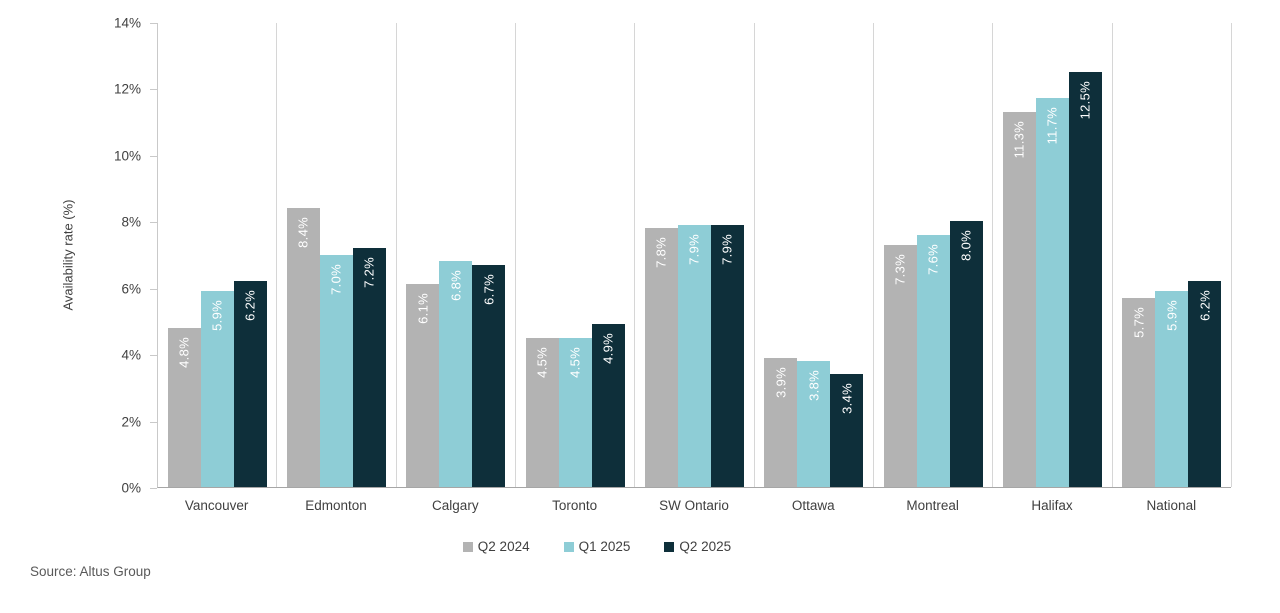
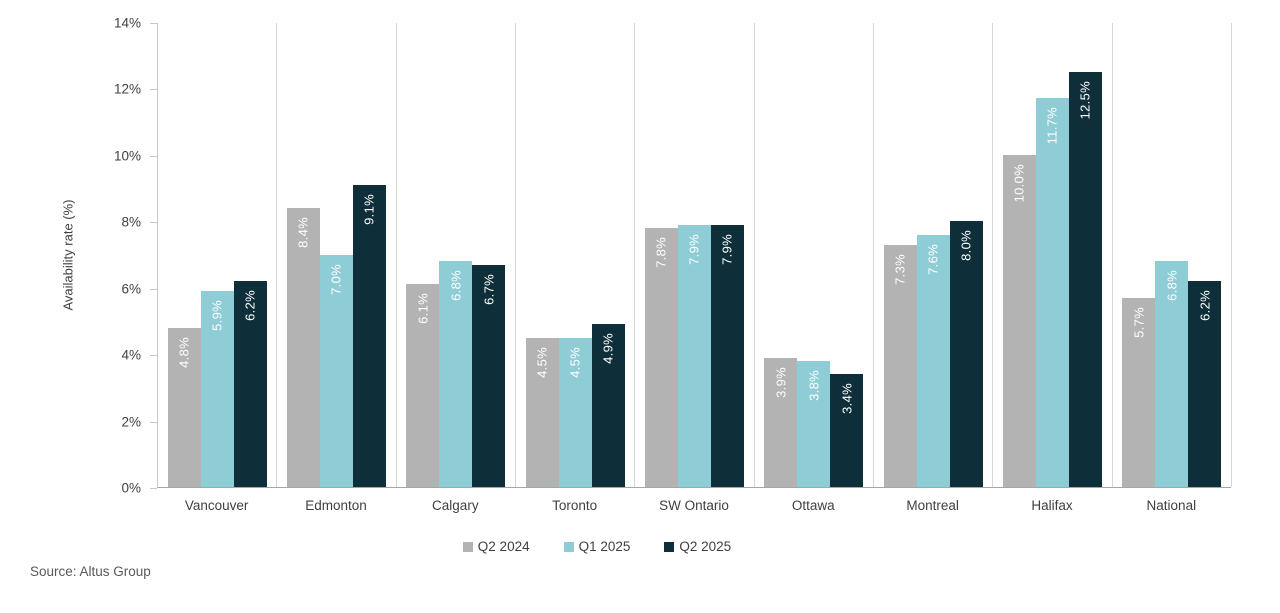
Q2 2025/Edmonton: 7.2% -> 9.1%
Q2 2024/Halifax: 11.3% -> 10.0%
Q1 2025/National: 5.9% -> 6.8%
